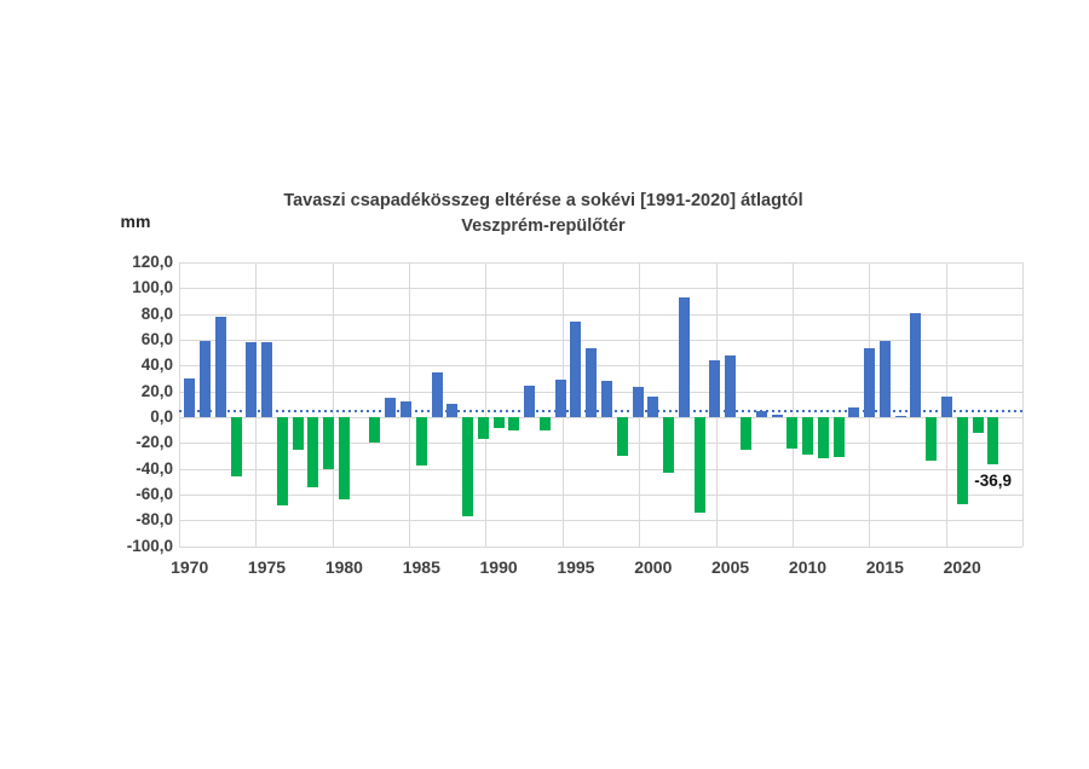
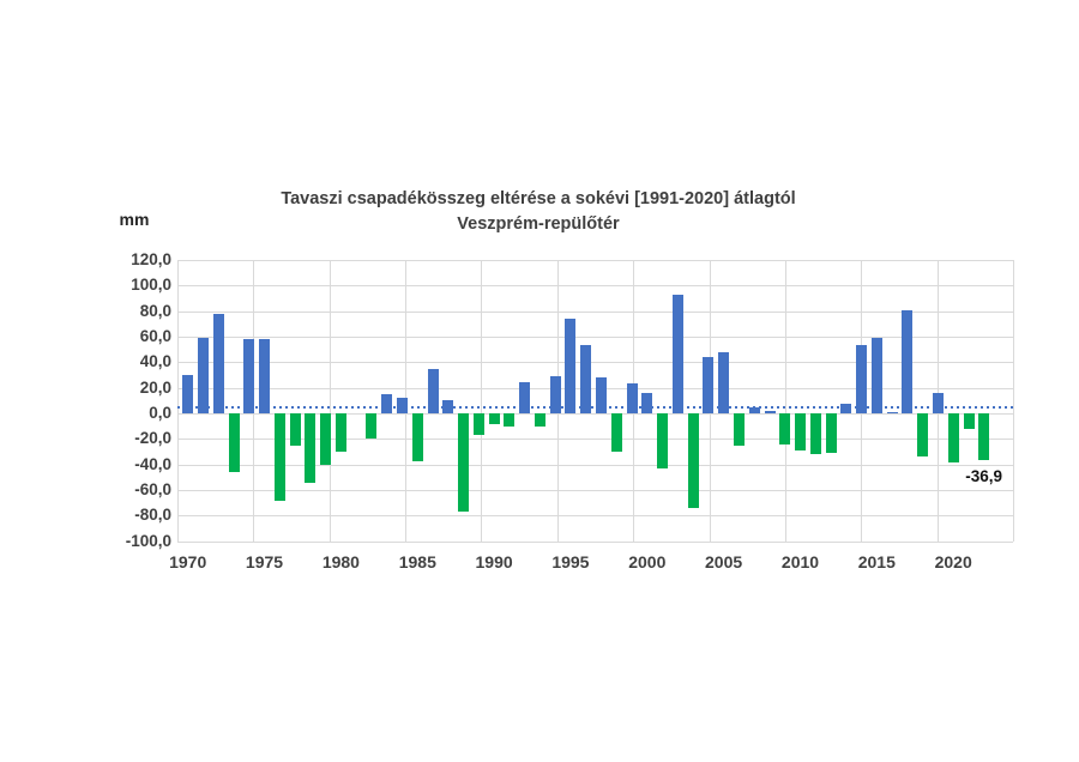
1980: -64 -> -30
2020: -67 -> -38
